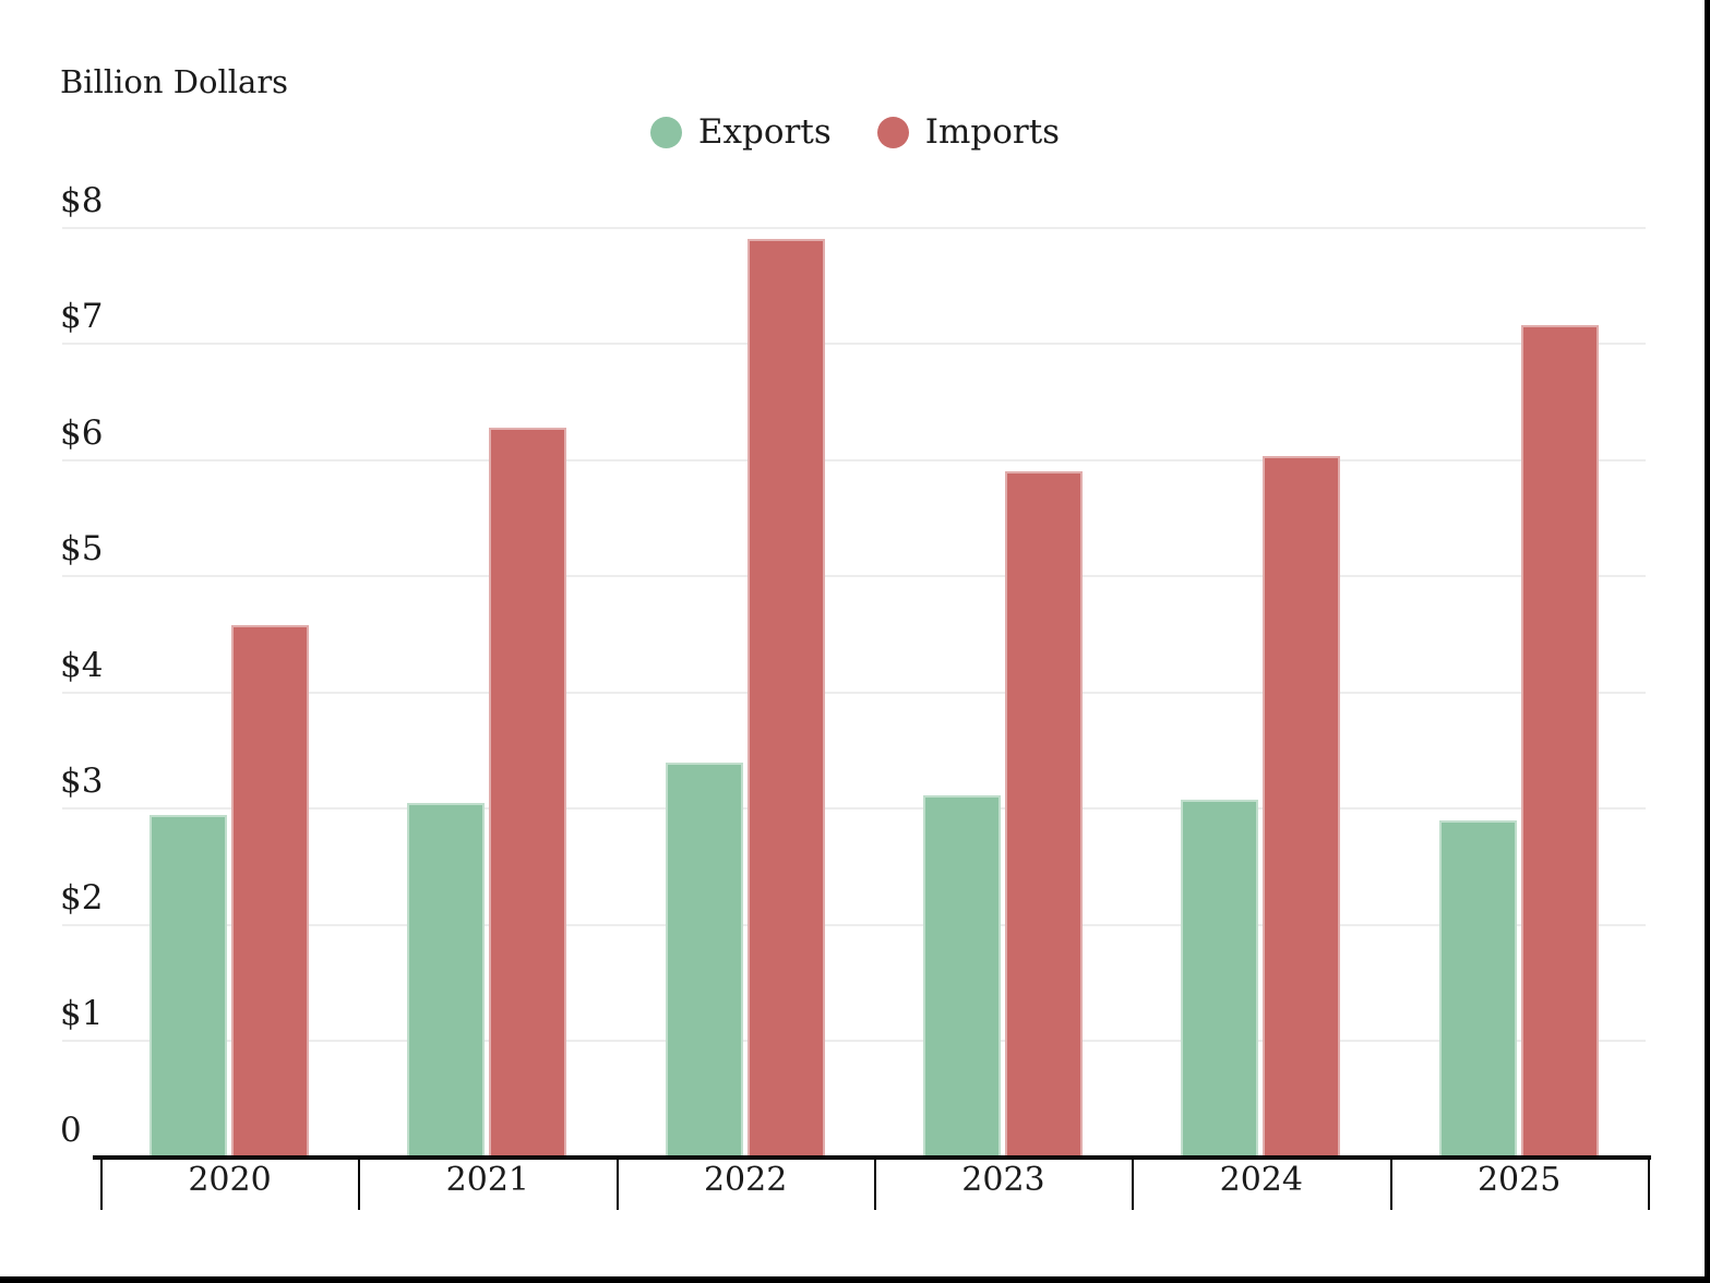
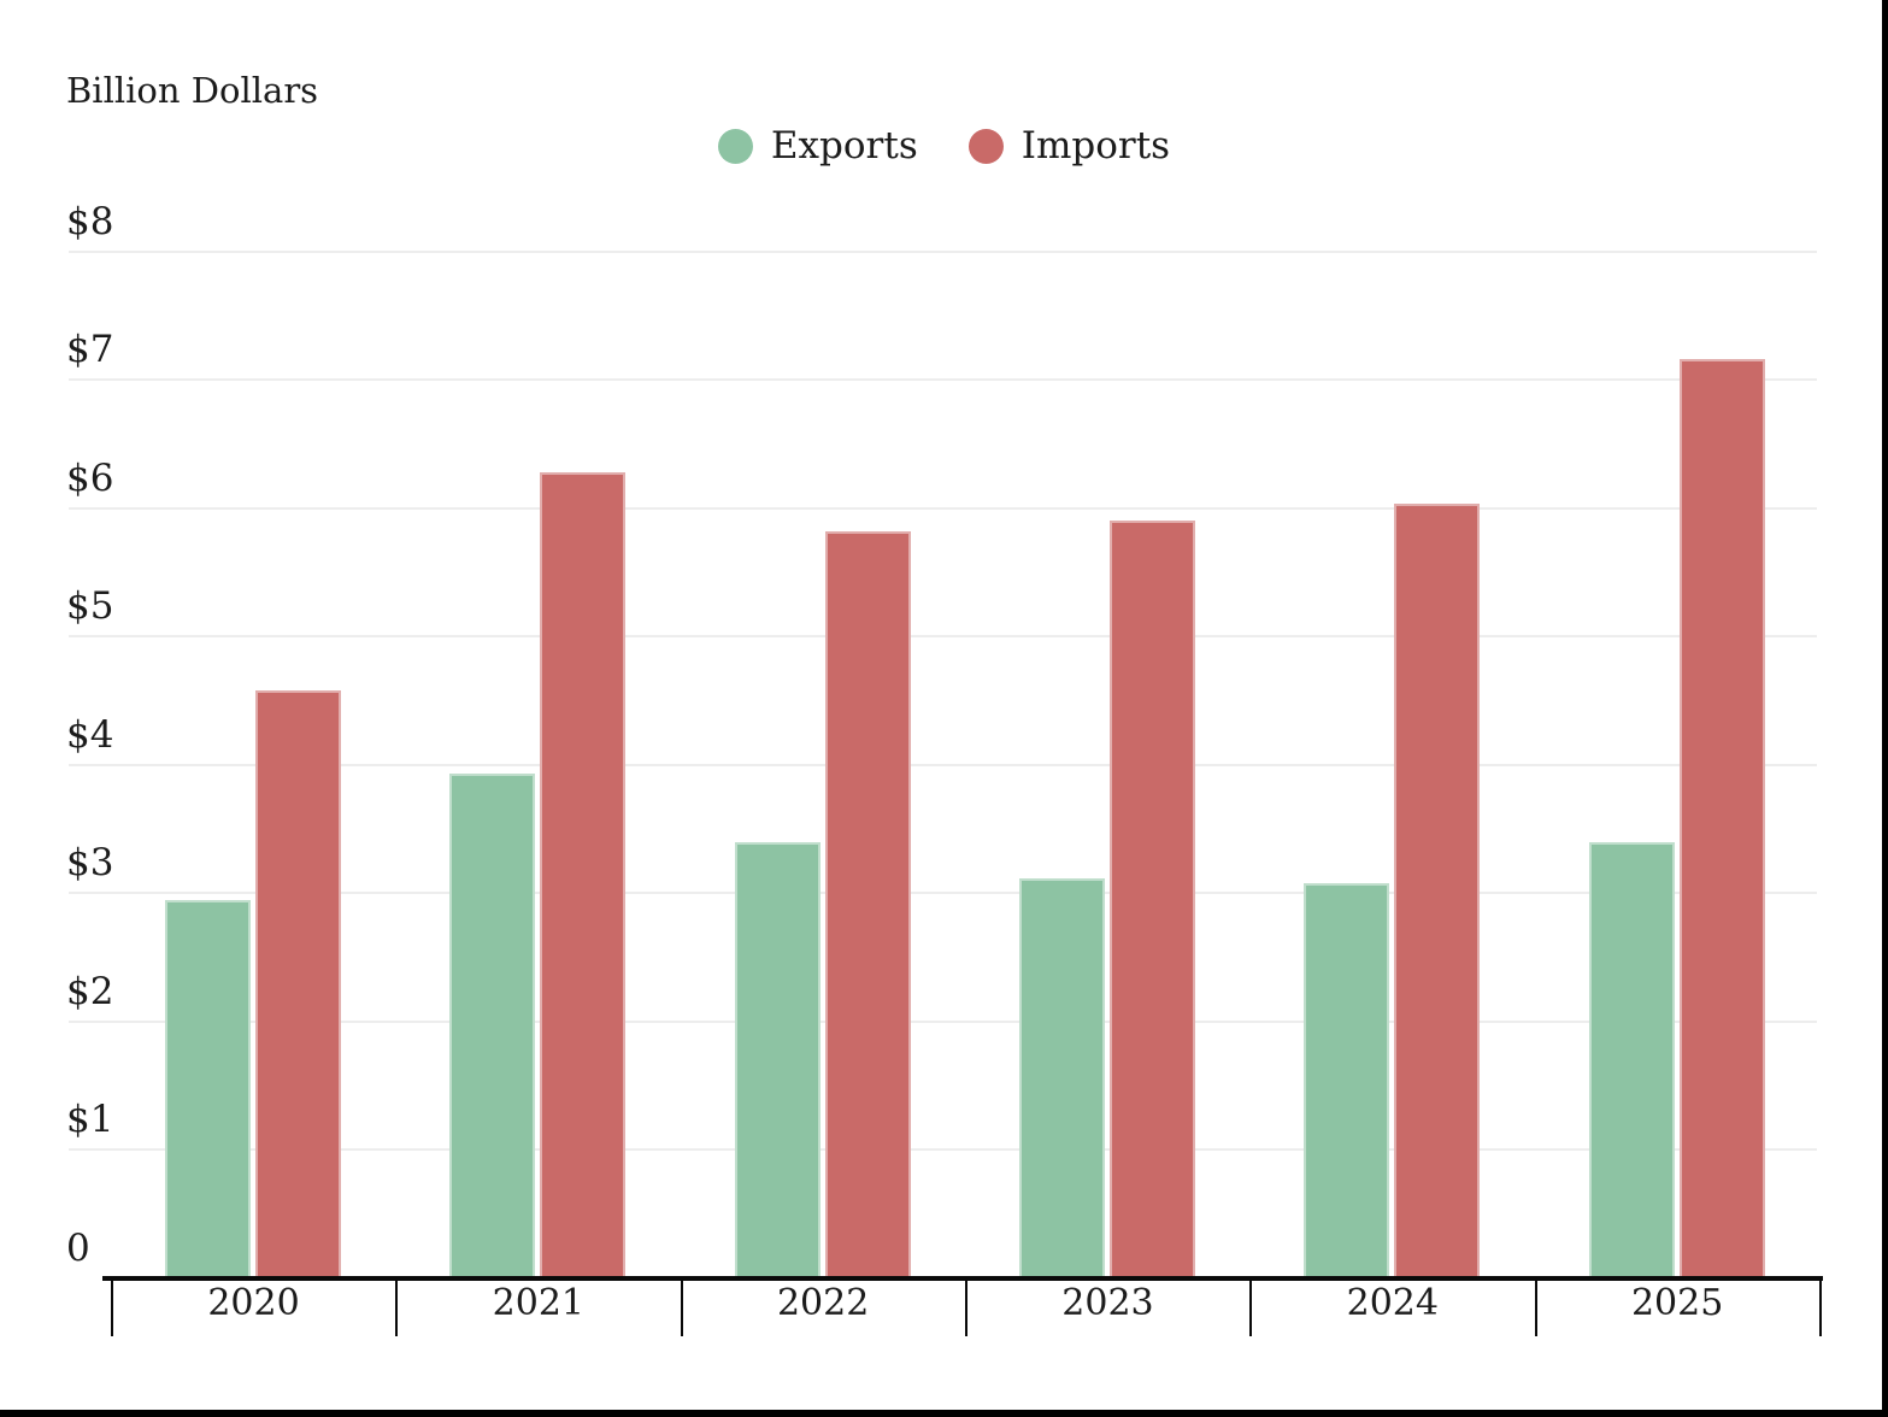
Exports/2021: $3.05 -> $3.93
Imports/2022: $7.90 -> $5.82
Exports/2025: $2.90 -> $3.40
